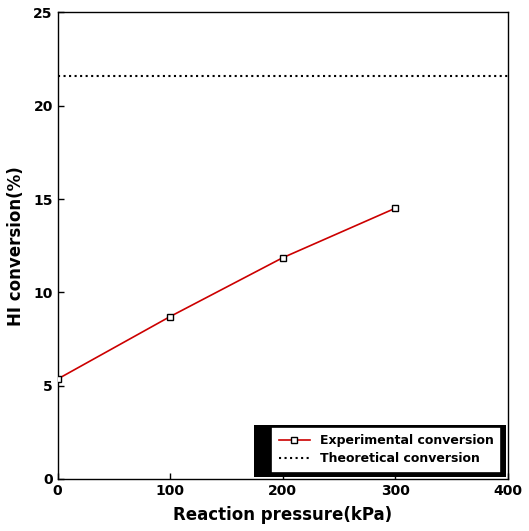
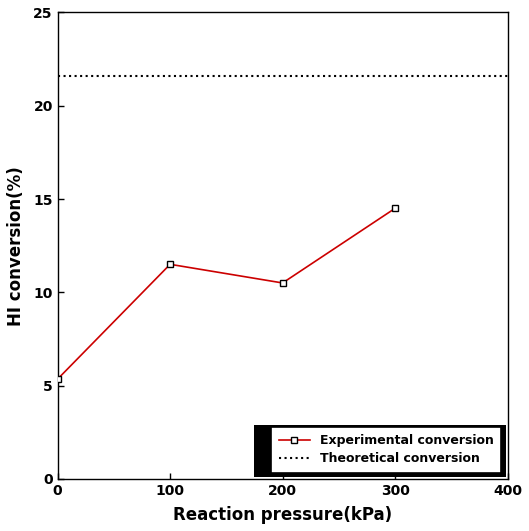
100: 8.7 -> 11.5
200: 11.8 -> 10.5
